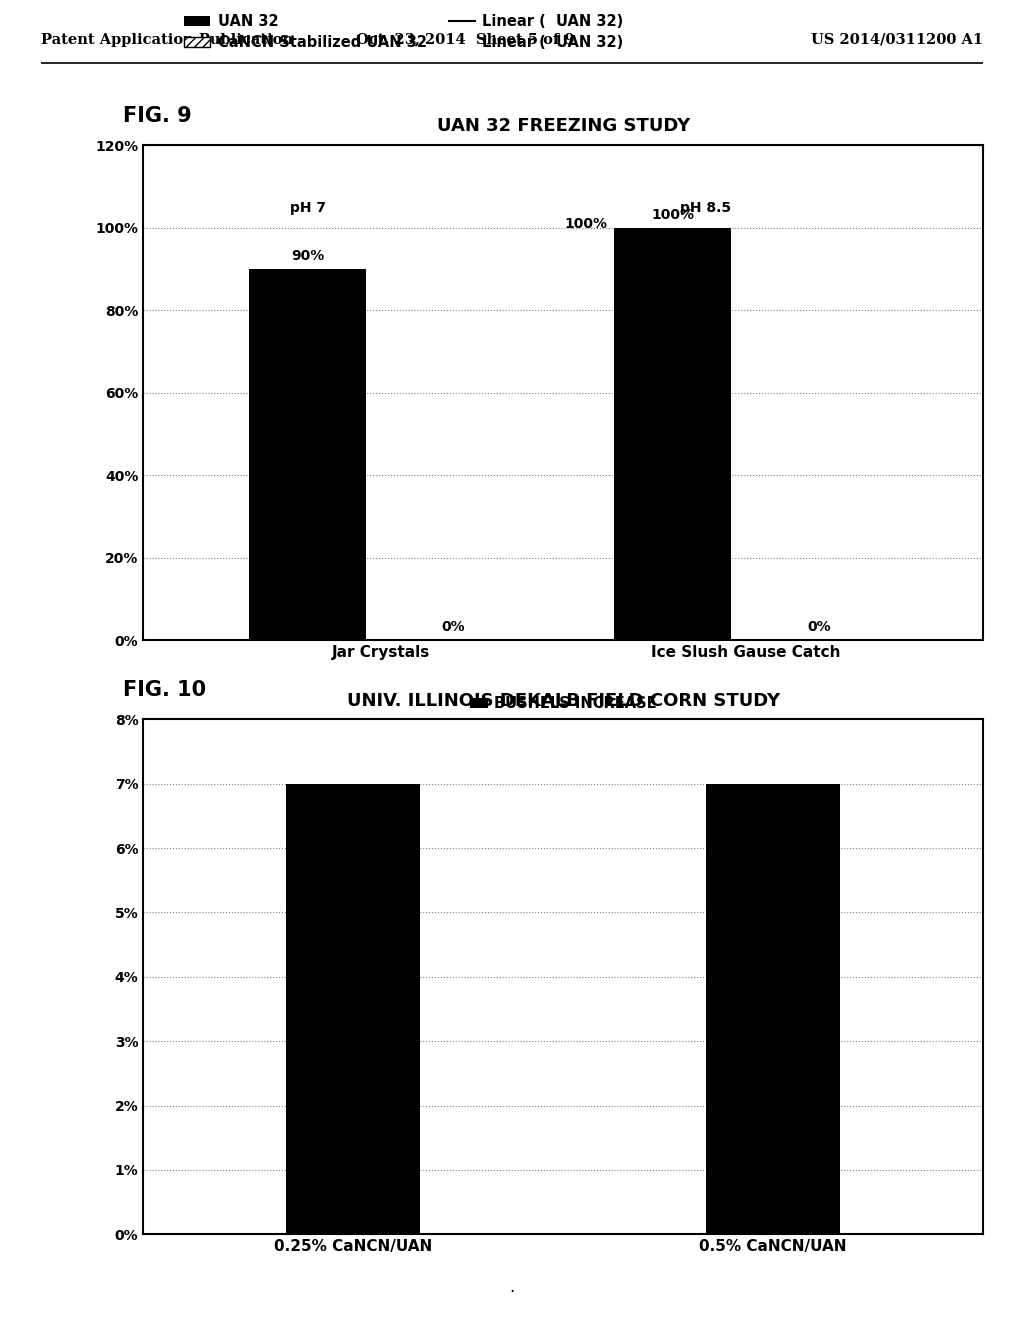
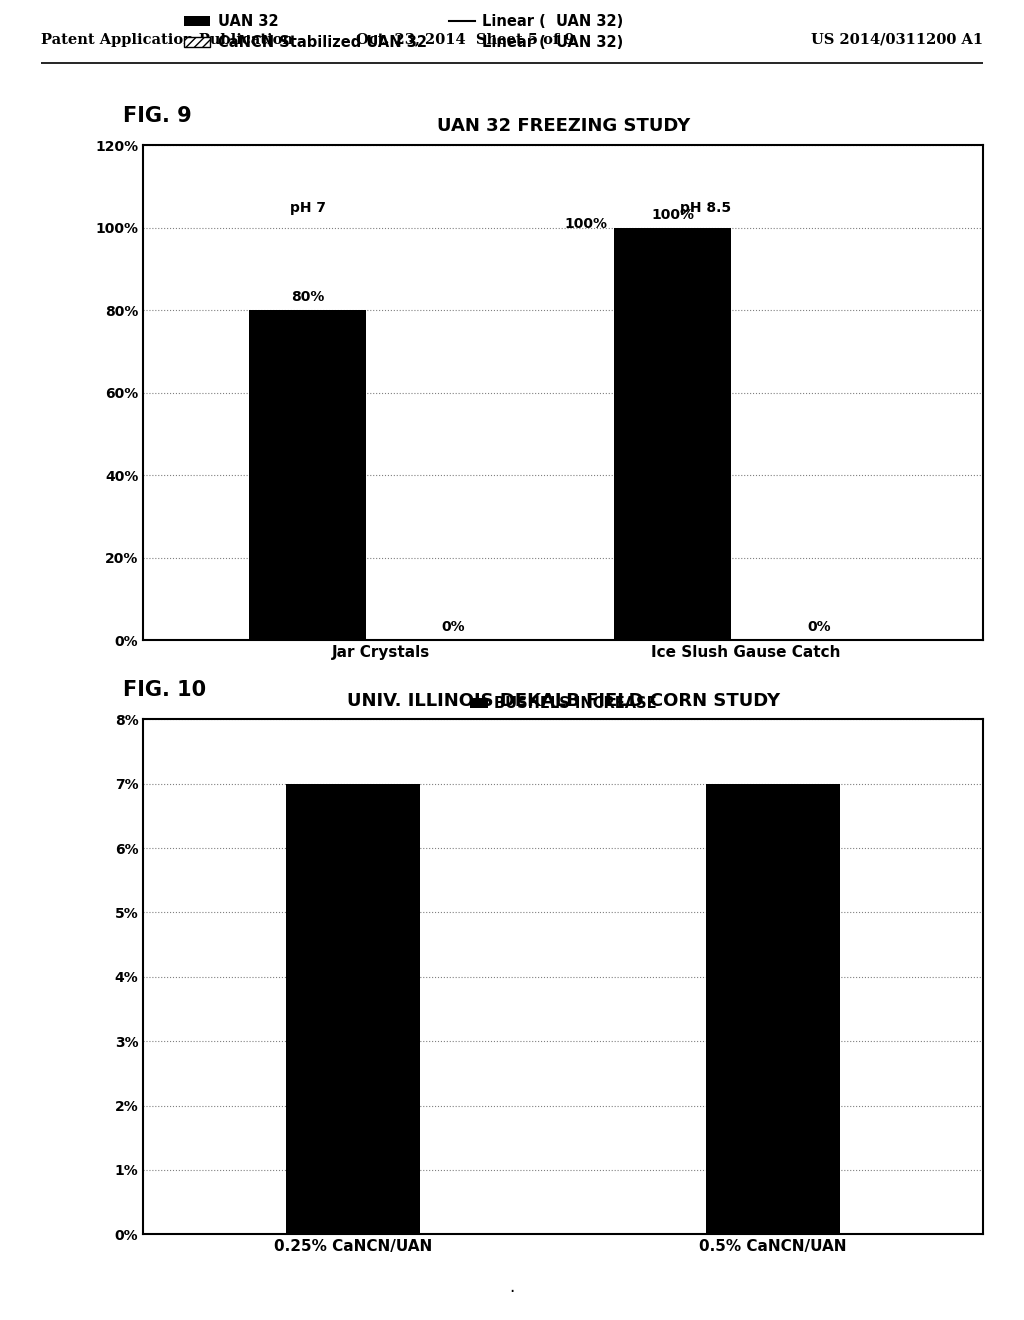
UAN 32 FREEZING STUDY/UAN 32/Jar Crystals: 90% -> 80%
